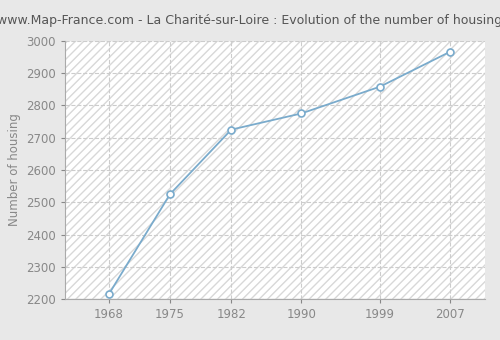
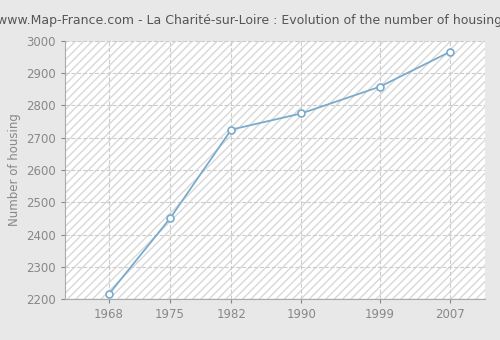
1975: 2525 -> 2450
